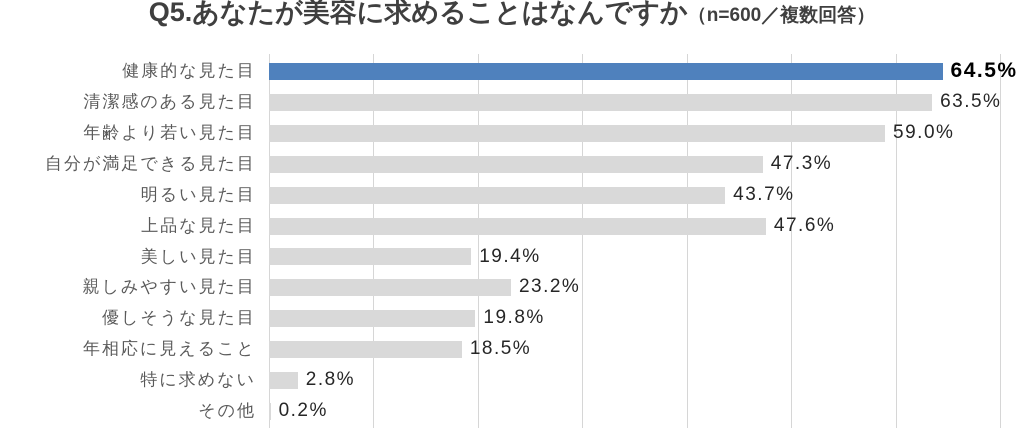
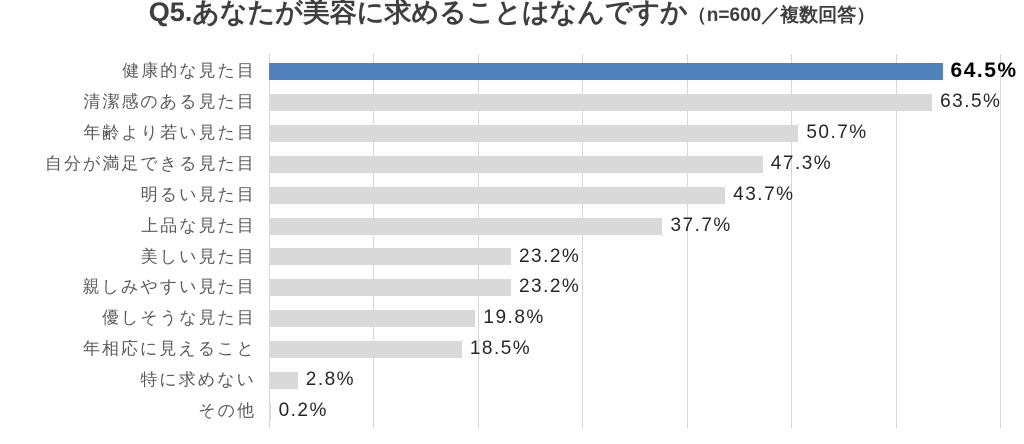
年齢より若い見た目: 59.0% -> 50.7%
上品な見た目: 47.6% -> 37.7%
美しい見た目: 19.4% -> 23.2%
